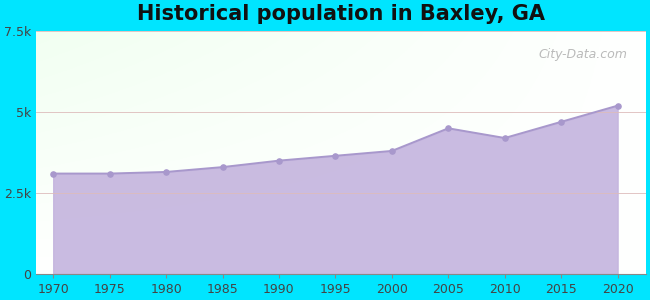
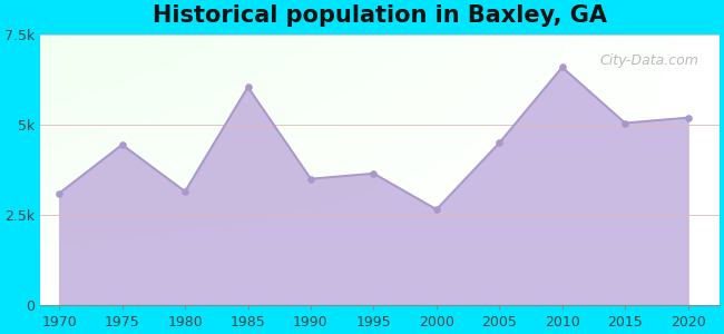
1975: 3.10k -> 4.45k
1985: 3.30k -> 6.05k
2000: 3.80k -> 2.65k
2010: 4.20k -> 6.60k
2015: 4.70k -> 5.05k
